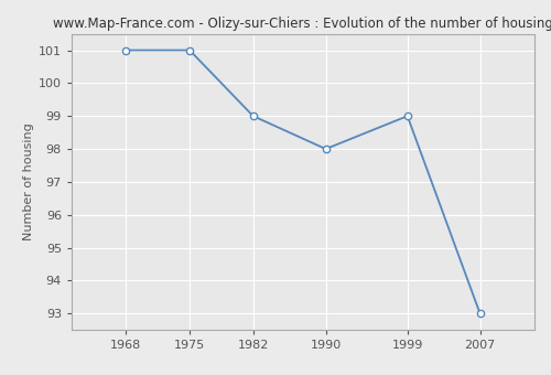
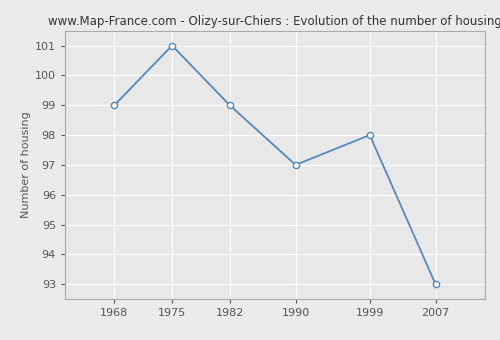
1968: 101 -> 99
1990: 98 -> 97
1999: 99 -> 98
